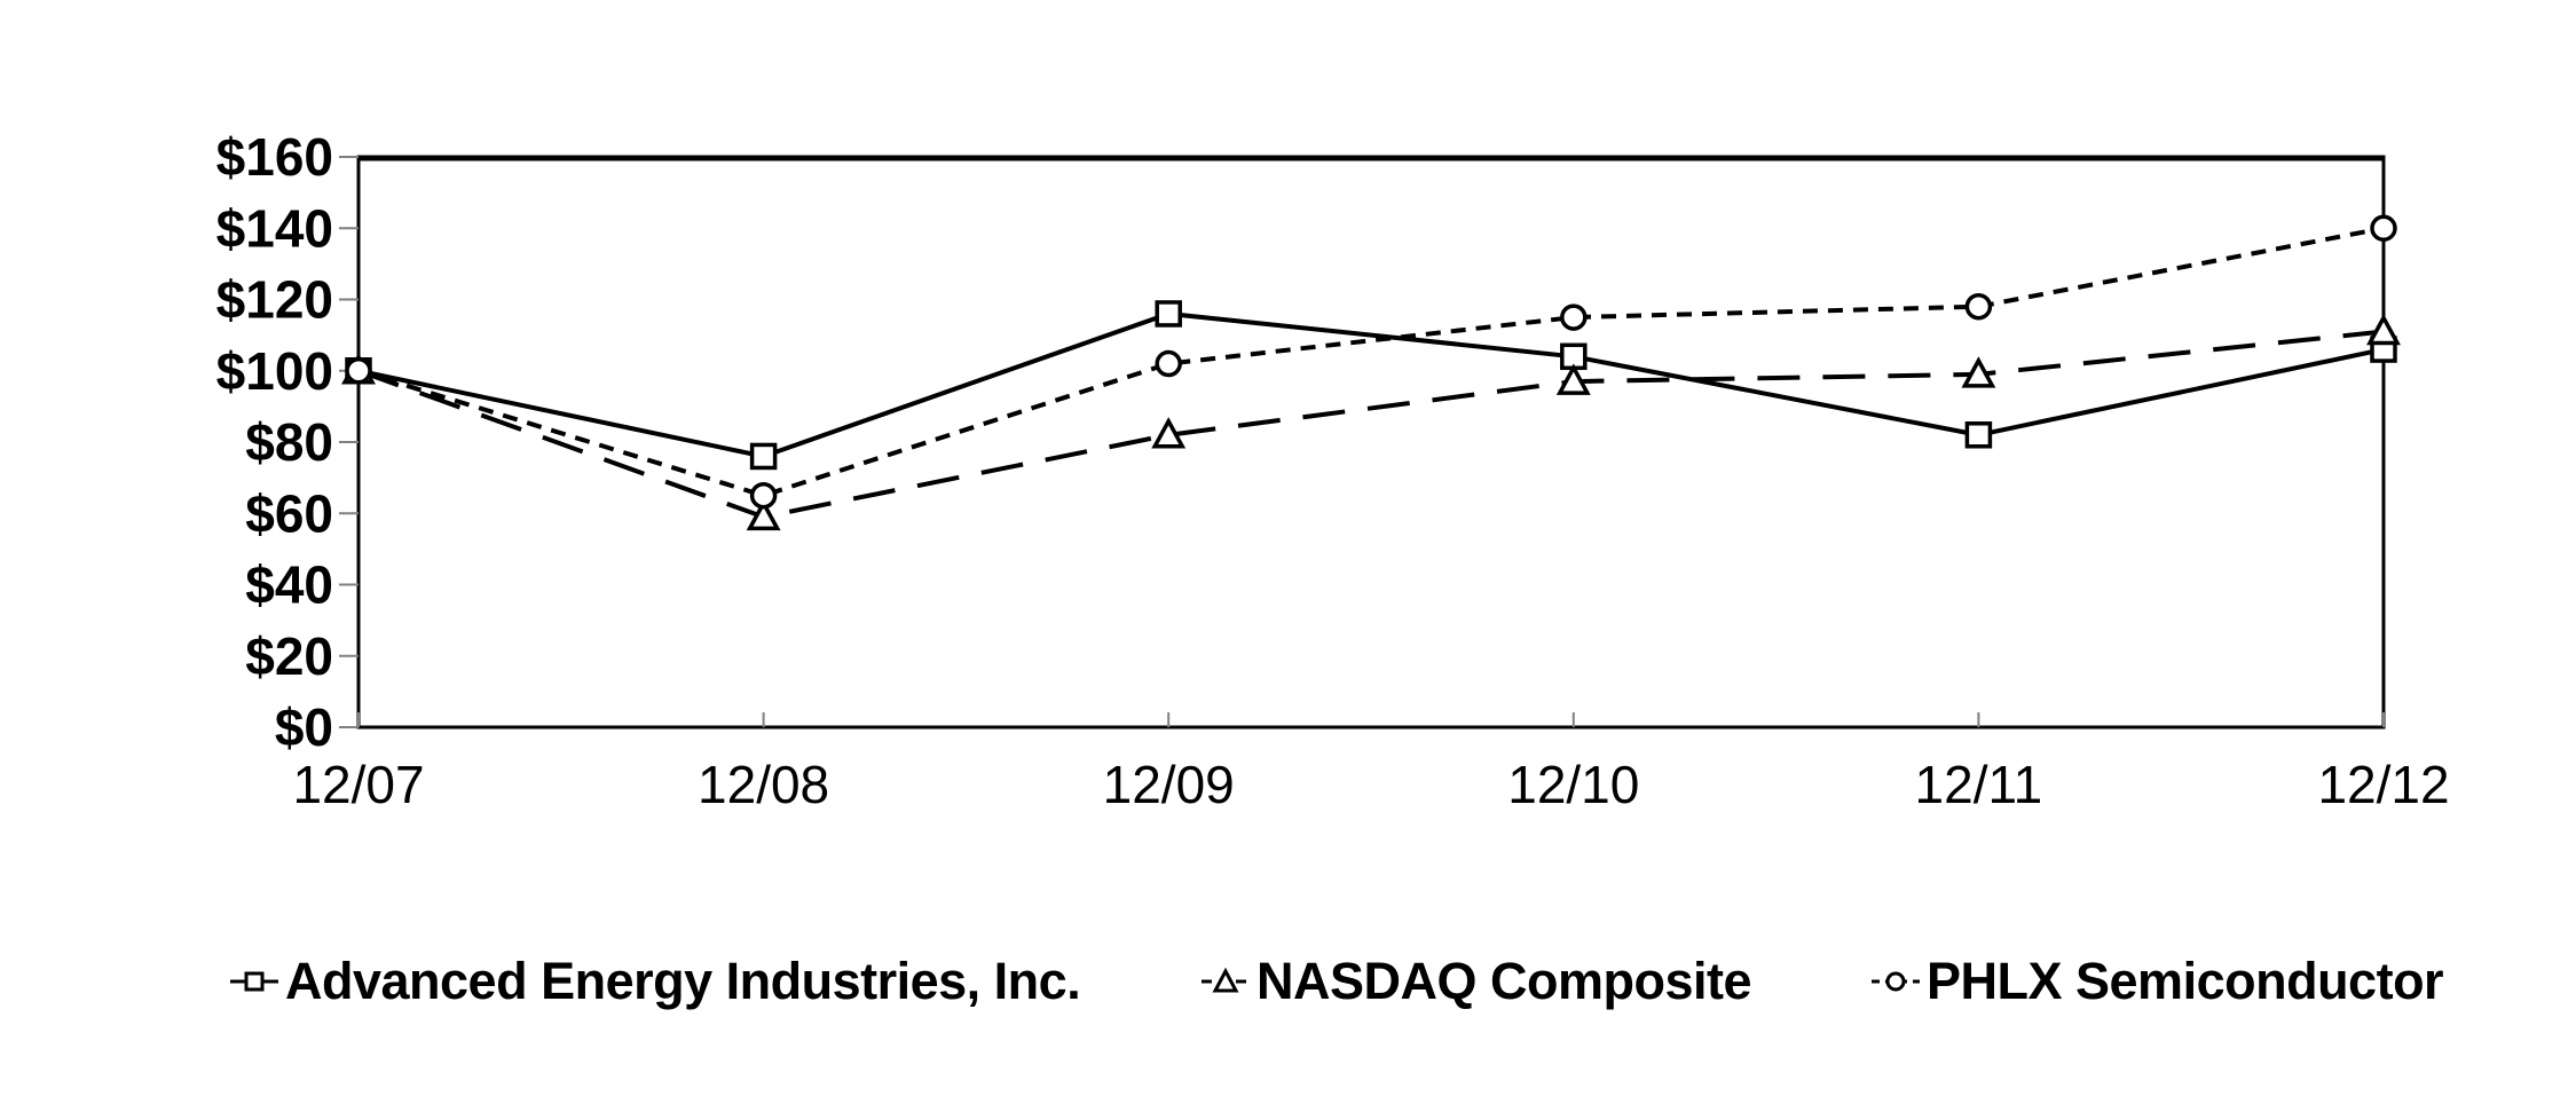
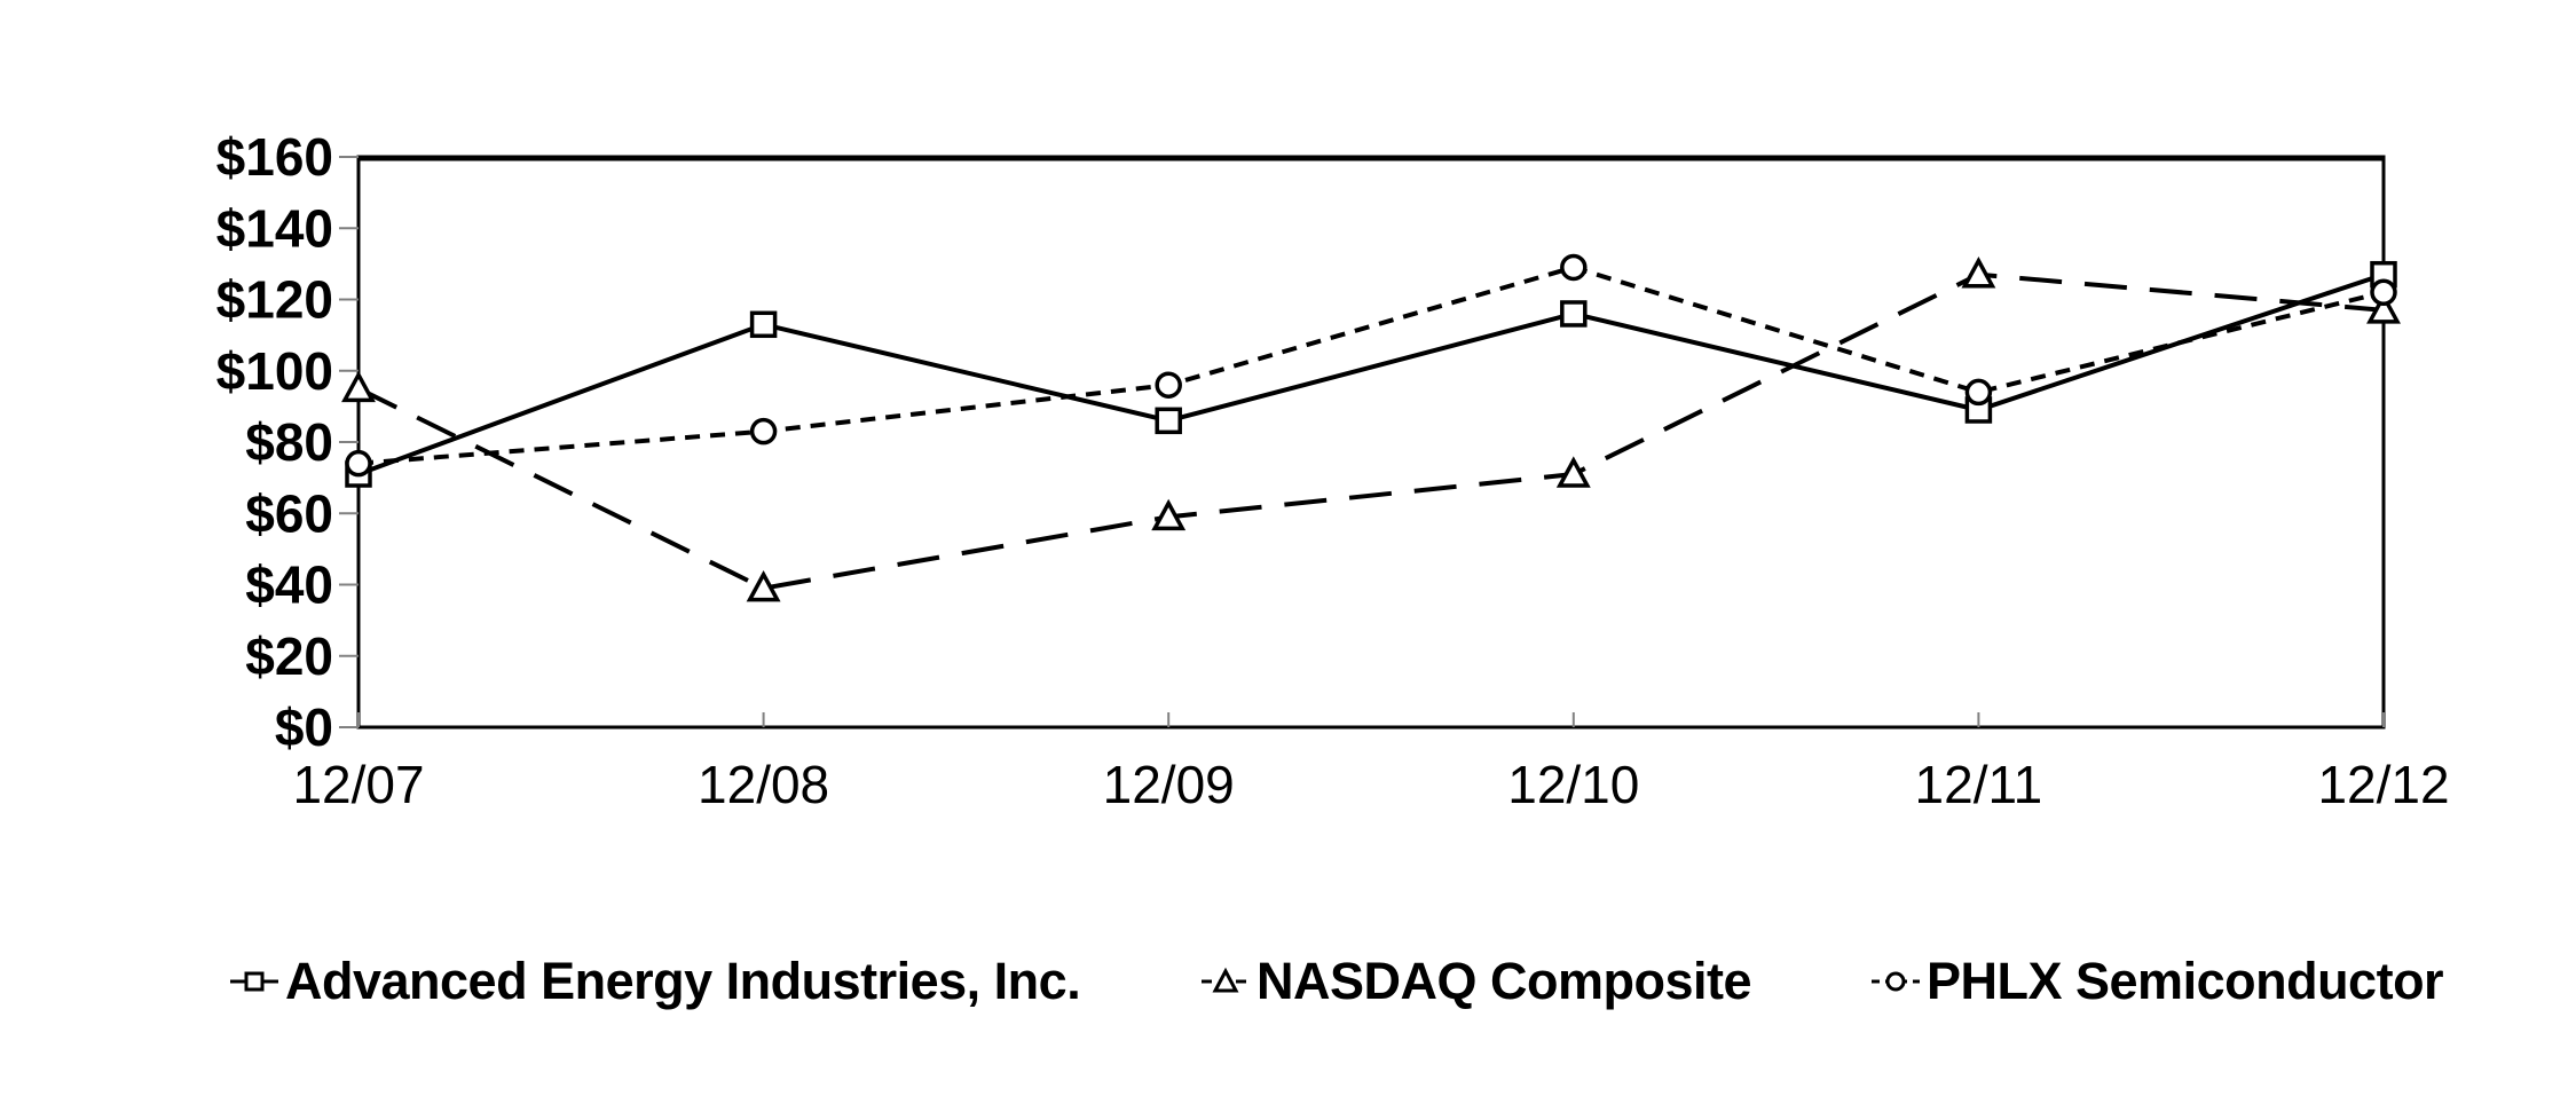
Advanced Energy Industries, Inc./12/07: $100 -> $71
NASDAQ Composite/12/07: $100 -> $95
PHLX Semiconductor/12/07: $100 -> $74
Advanced Energy Industries, Inc./12/08: $76 -> $113
NASDAQ Composite/12/08: $59 -> $39
PHLX Semiconductor/12/08: $65 -> $83
Advanced Energy Industries, Inc./12/09: $116 -> $86
NASDAQ Composite/12/09: $82 -> $59
PHLX Semiconductor/12/09: $102 -> $96
Advanced Energy Industries, Inc./12/10: $104 -> $116
NASDAQ Composite/12/10: $97 -> $71
PHLX Semiconductor/12/10: $115 -> $129
Advanced Energy Industries, Inc./12/11: $82 -> $89
NASDAQ Composite/12/11: $99 -> $127
PHLX Semiconductor/12/11: $118 -> $94
Advanced Energy Industries, Inc./12/12: $106 -> $127
NASDAQ Composite/12/12: $111 -> $117
PHLX Semiconductor/12/12: $140 -> $122
